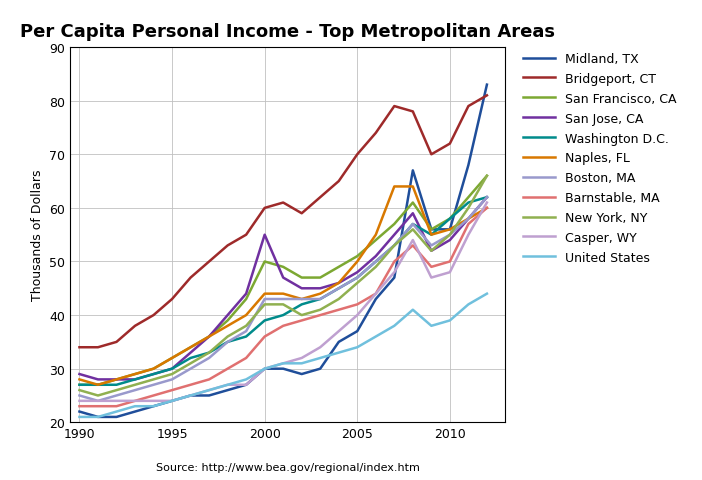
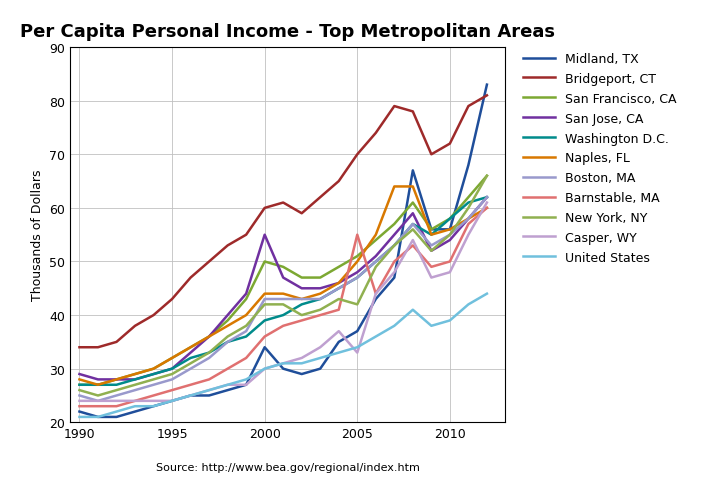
Midland, TX/2000: 30 -> 34
Barnstable, MA/2005: 42 -> 55
New York, NY/2005: 46 -> 42
Casper, WY/2005: 40 -> 33
